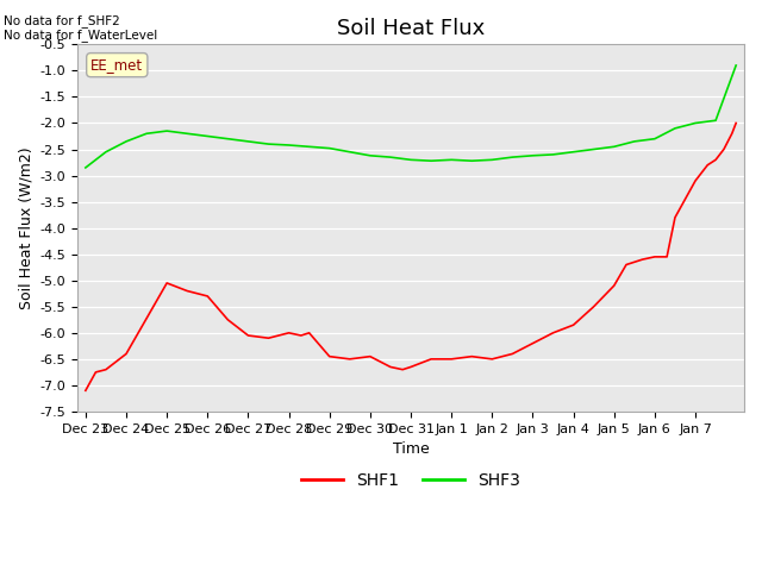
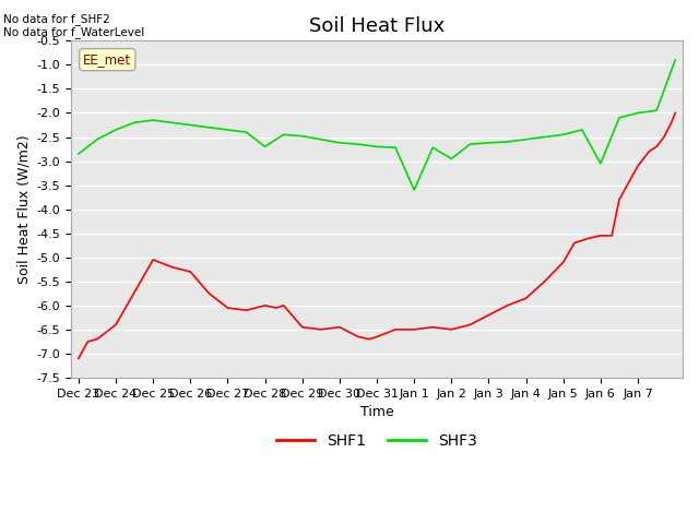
SHF3/Dec 28: -2.42 -> -2.70
SHF3/Jan 1: -2.70 -> -3.60
SHF3/Jan 2: -2.70 -> -2.95
SHF3/Jan 6: -2.30 -> -3.05
